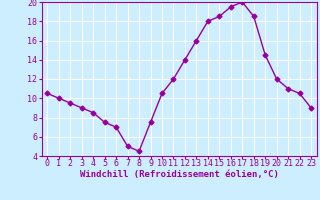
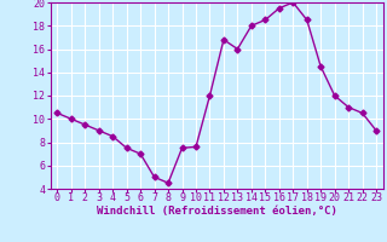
10: 10.5 -> 7.6
12: 14.0 -> 16.8
